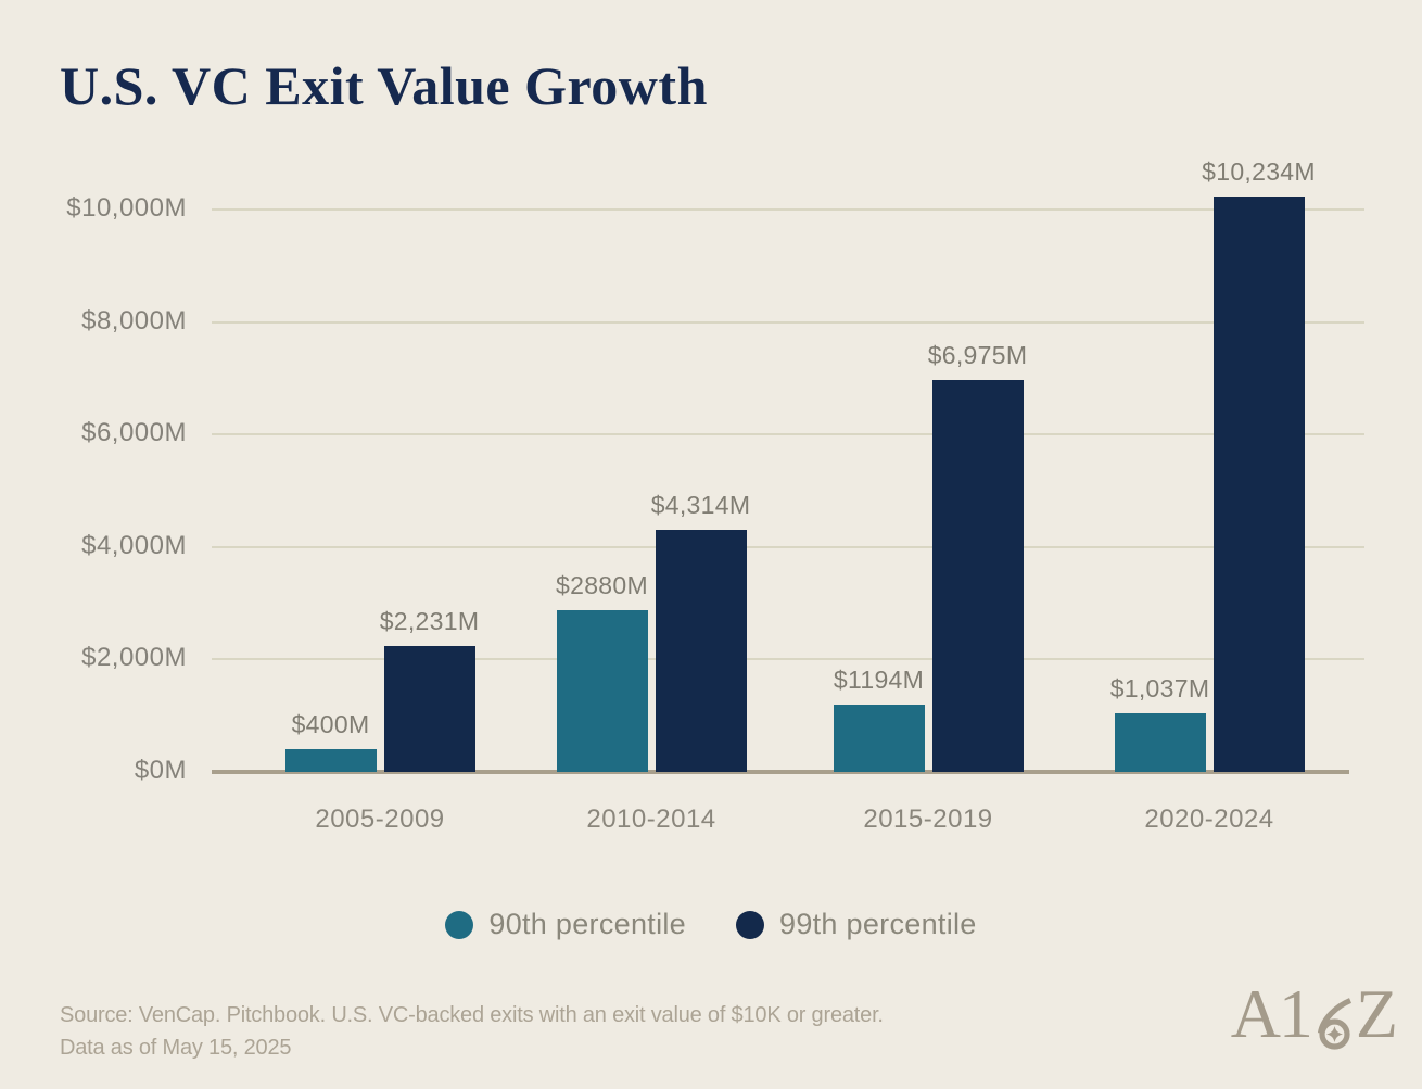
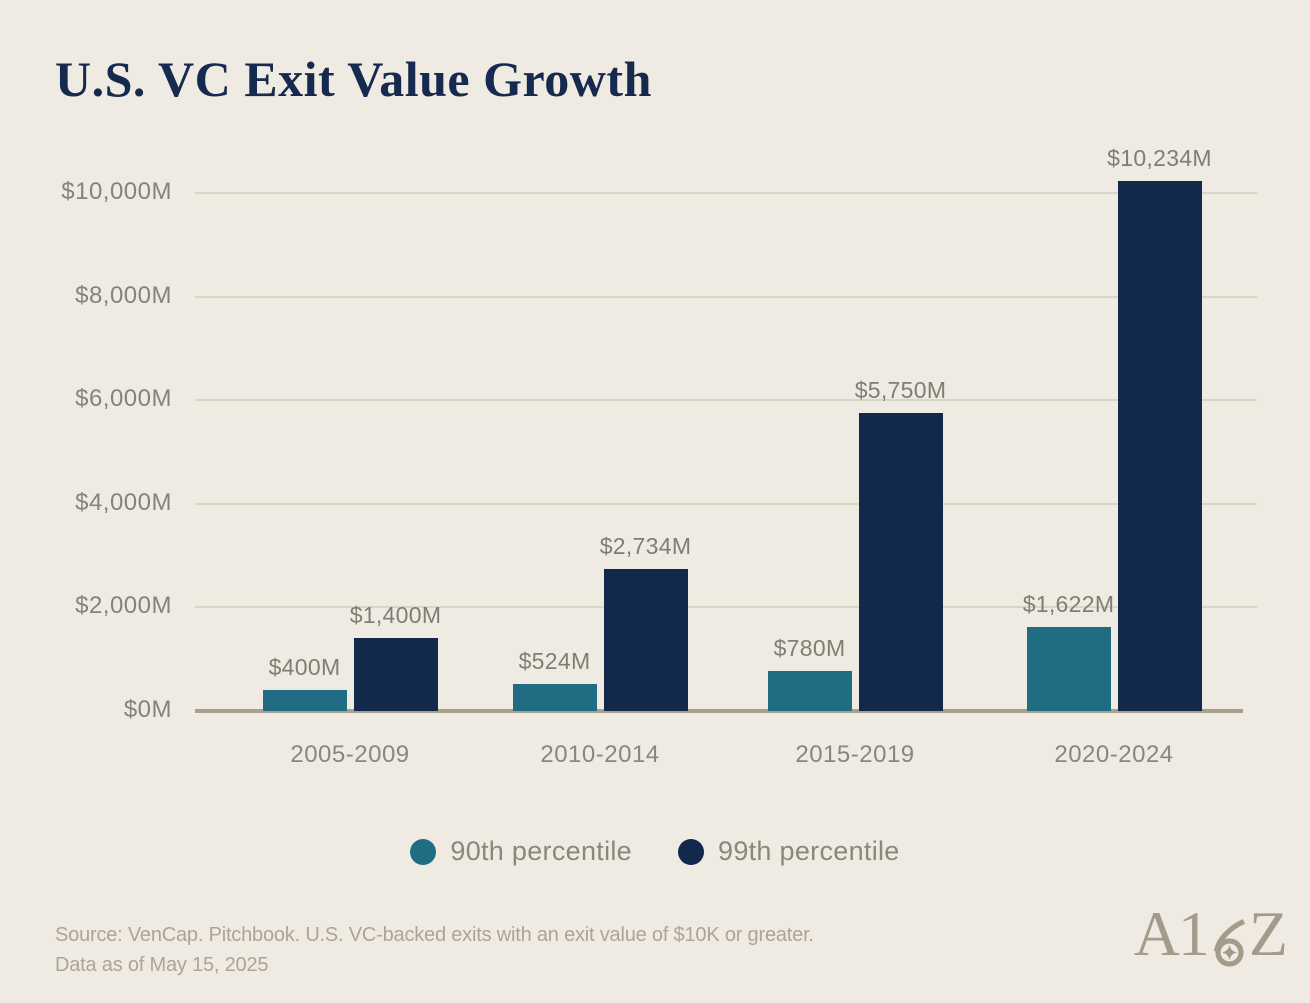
99th percentile/2005-2009: $2,231M -> $1,400M
90th percentile/2010-2014: $2880M -> $524M
99th percentile/2010-2014: $4,314M -> $2,734M
90th percentile/2015-2019: $1194M -> $780M
99th percentile/2015-2019: $6,975M -> $5,750M
90th percentile/2020-2024: $1,037M -> $1,622M
